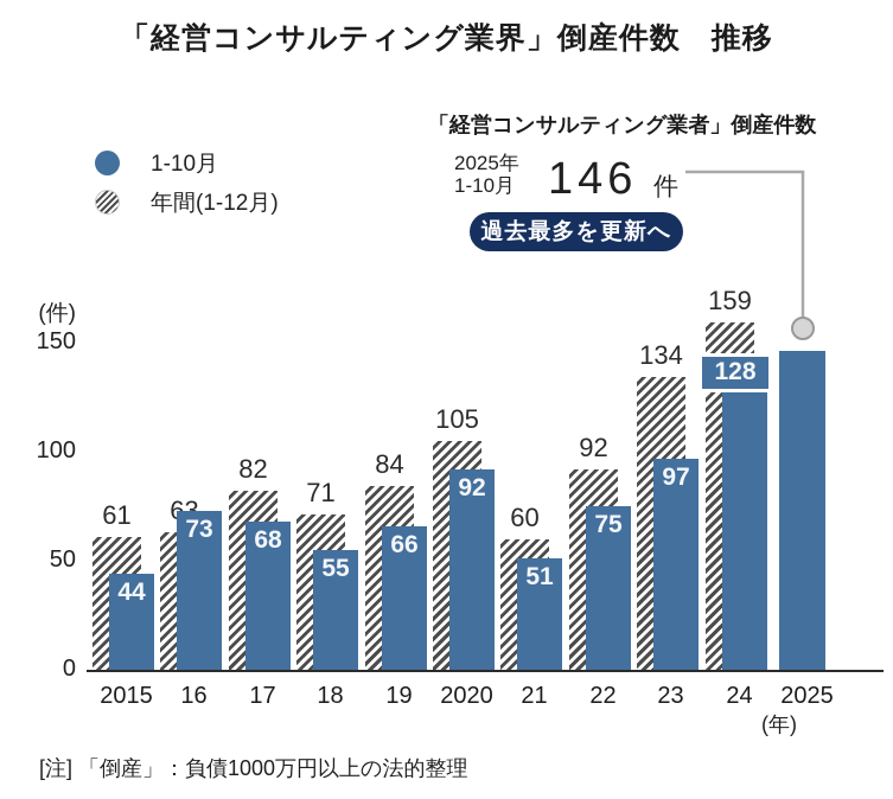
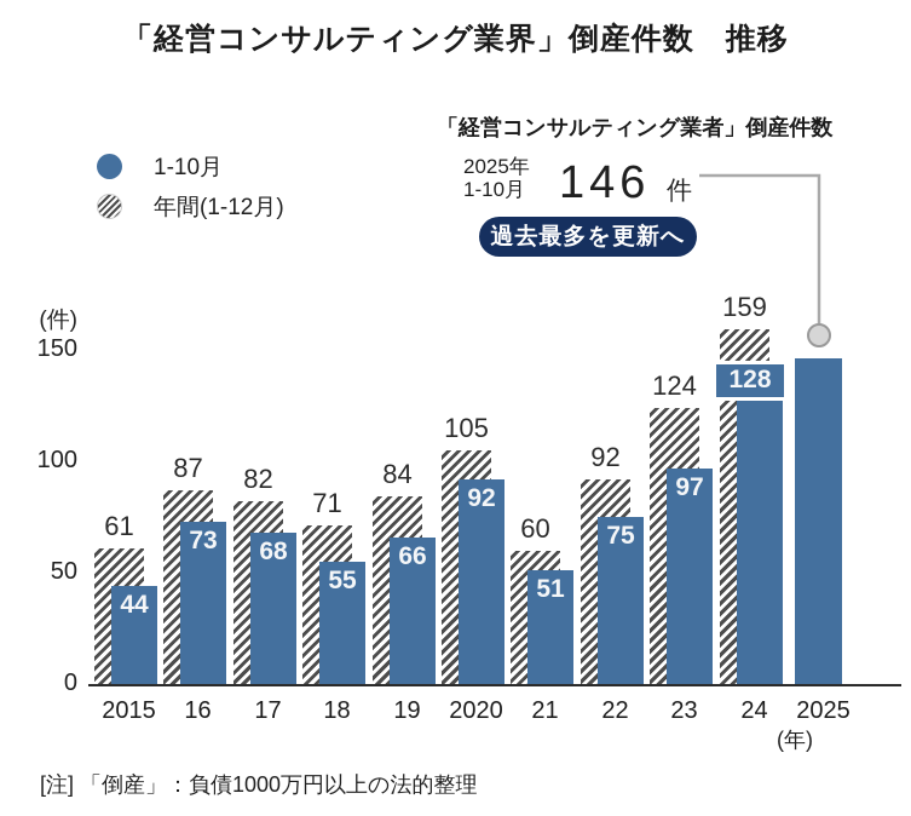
年間(1-12月)/16: 63 -> 87
年間(1-12月)/23: 134 -> 124
